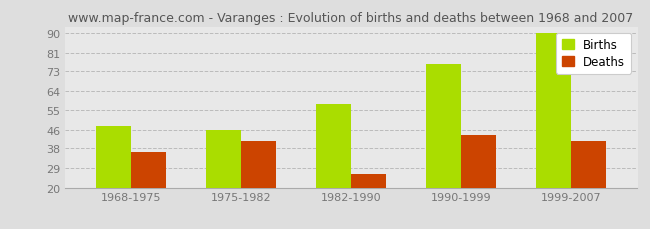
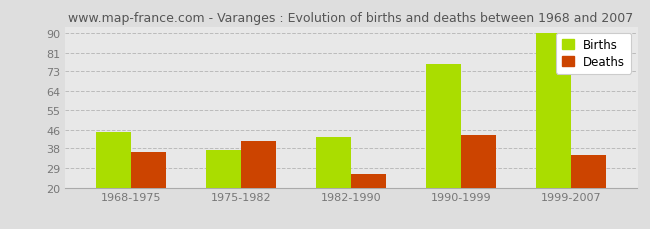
Births/1968-1975: 48 -> 45
Births/1975-1982: 46 -> 37
Births/1982-1990: 58 -> 43
Deaths/1999-2007: 41 -> 35
